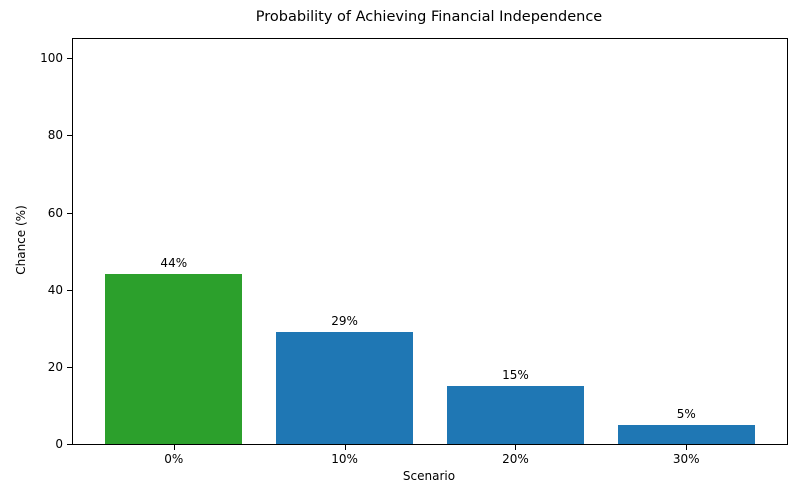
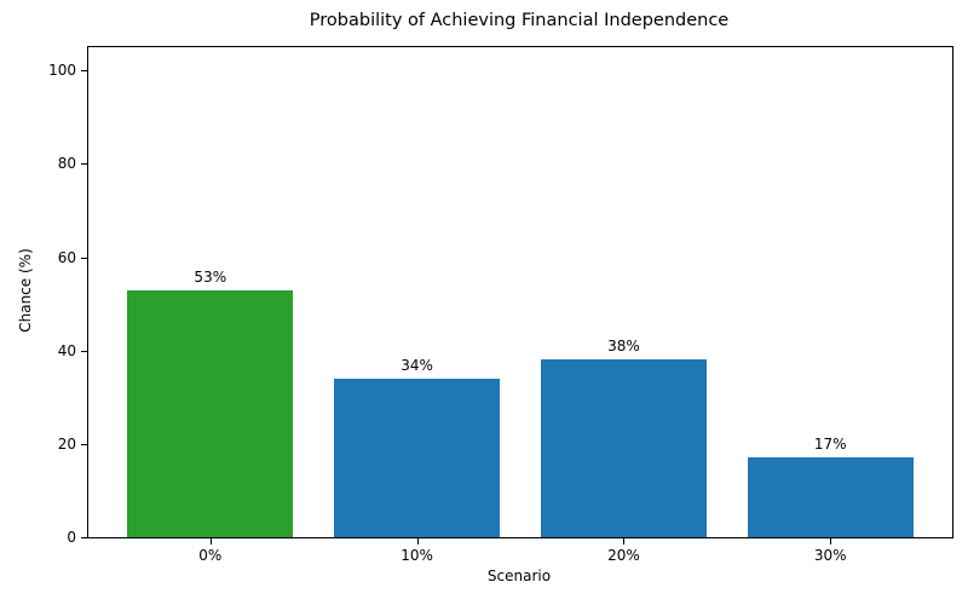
0%: 44% -> 53%
10%: 29% -> 34%
20%: 15% -> 38%
30%: 5% -> 17%
